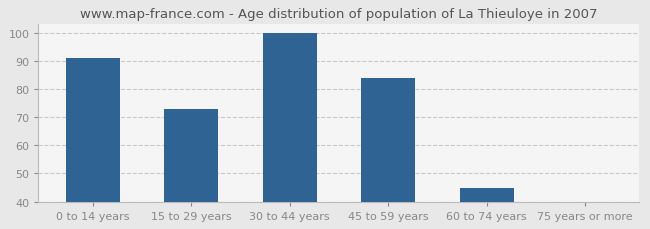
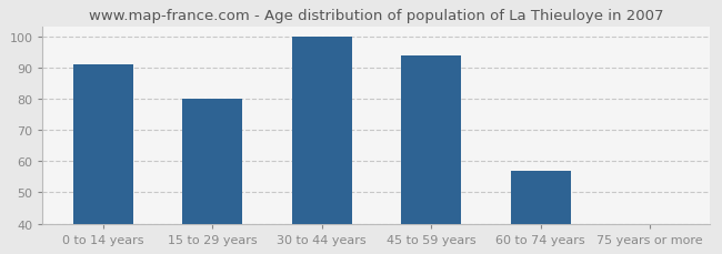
15 to 29 years: 73 -> 80
45 to 59 years: 84 -> 94
60 to 74 years: 45 -> 57
